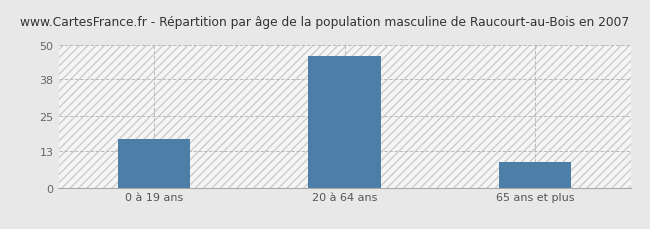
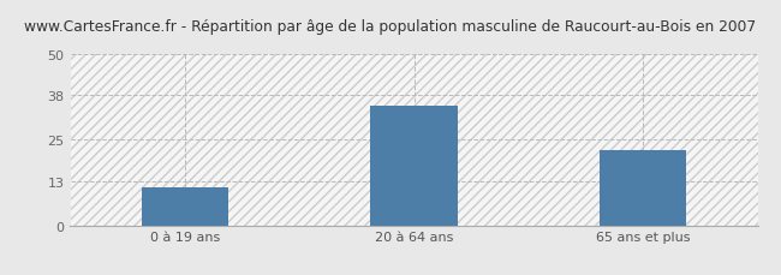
0 à 19 ans: 17 -> 11
20 à 64 ans: 46 -> 35
65 ans et plus: 9 -> 22
